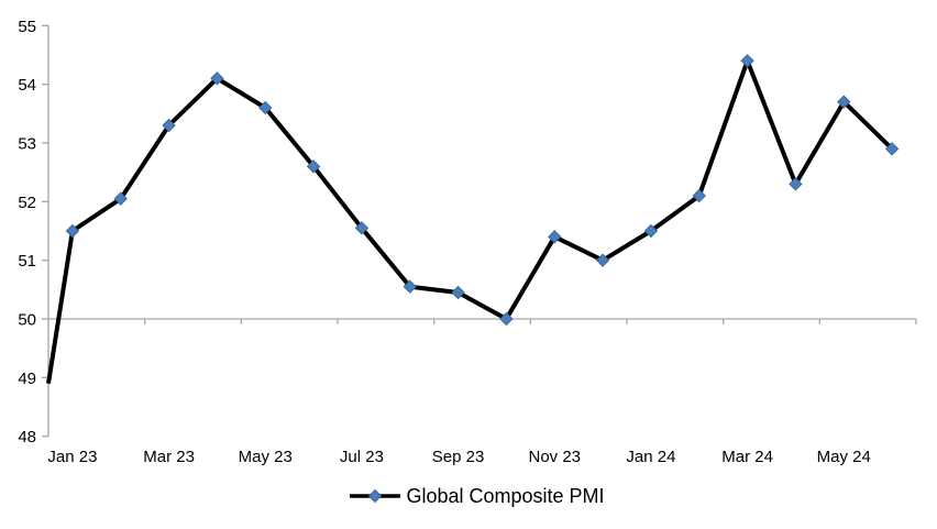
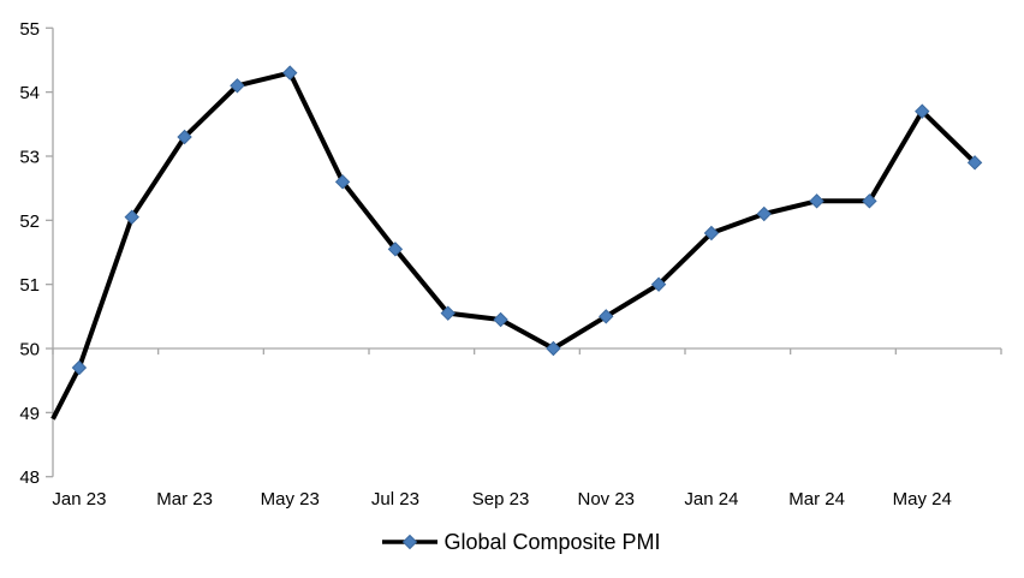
Jan 23: 51.5 -> 49.7
May 23: 53.6 -> 54.3
Nov 23: 51.4 -> 50.5
Jan 24: 51.5 -> 51.8
Mar 24: 54.4 -> 52.3
